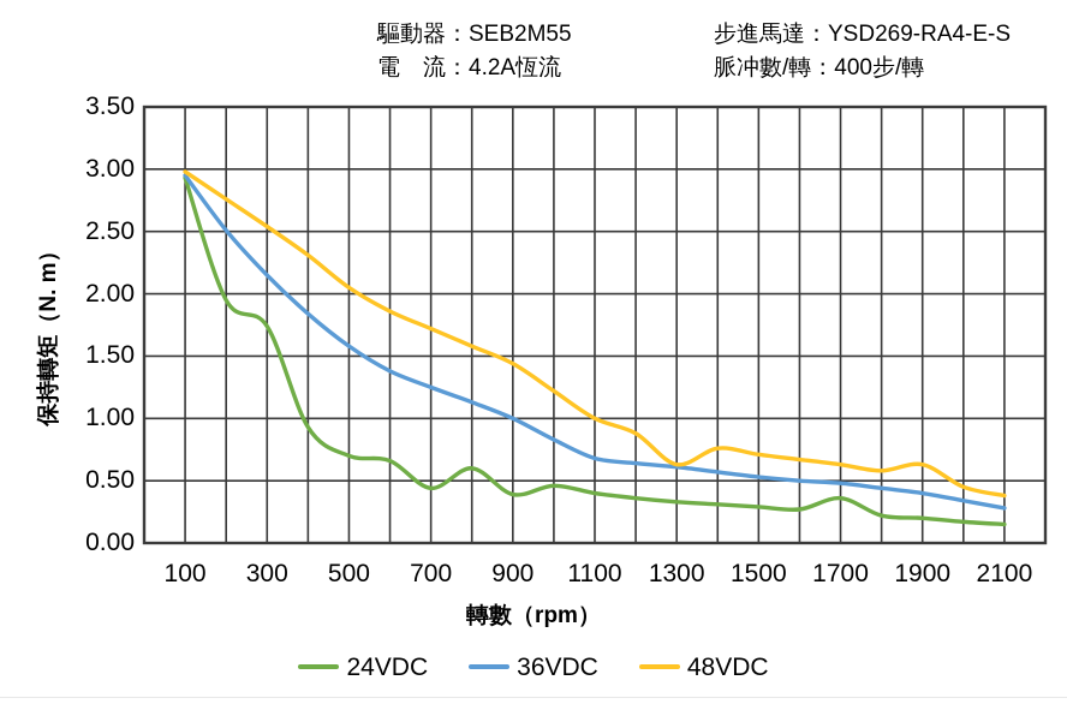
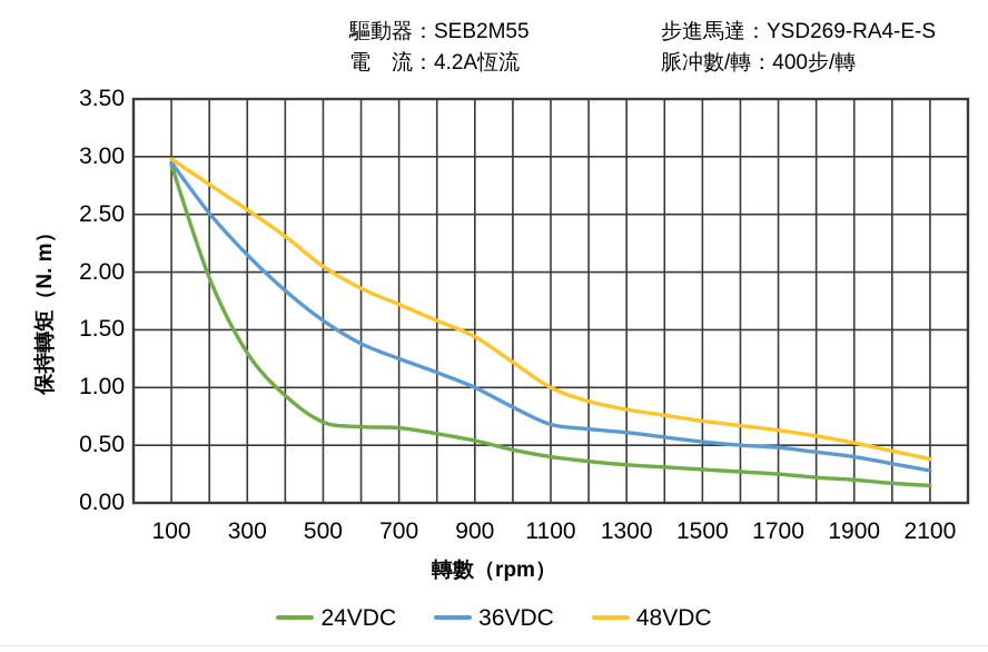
24VDC/300: 1.74 -> 1.30
24VDC/700: 0.44 -> 0.65
24VDC/900: 0.39 -> 0.54
48VDC/1300: 0.63 -> 0.81
24VDC/1700: 0.36 -> 0.25
48VDC/1900: 0.63 -> 0.52
